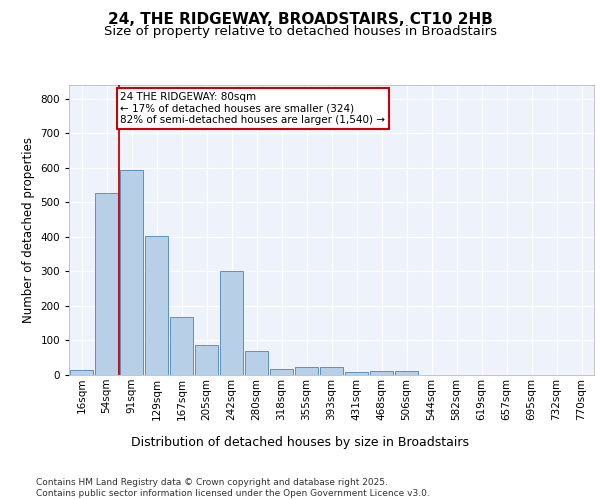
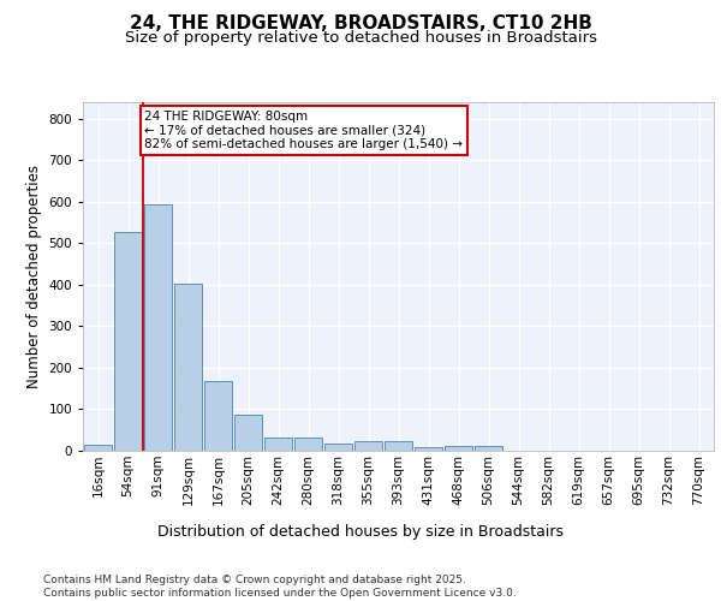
242sqm: 300 -> 32
280sqm: 70 -> 32
